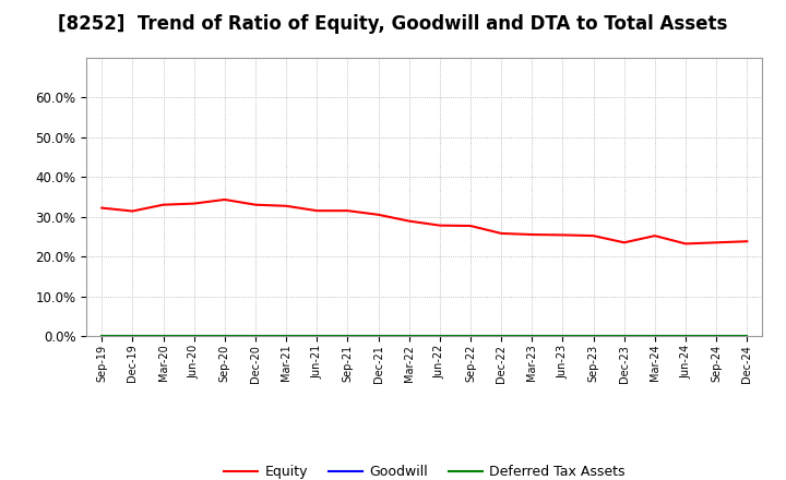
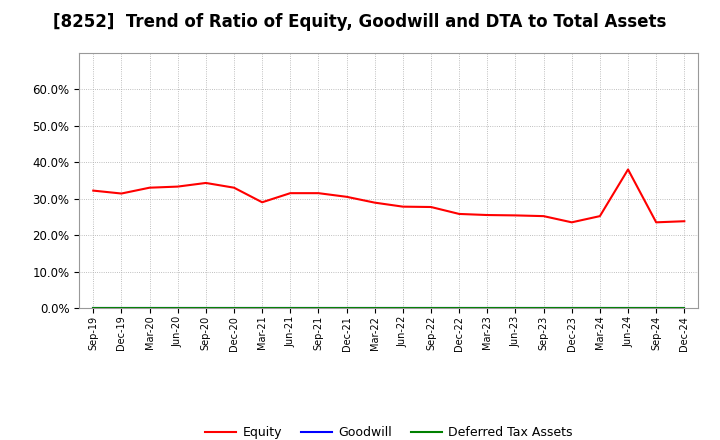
Equity/Mar-21: 32.7% -> 29.0%
Equity/Jun-24: 23.2% -> 38.0%
